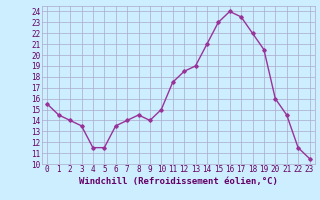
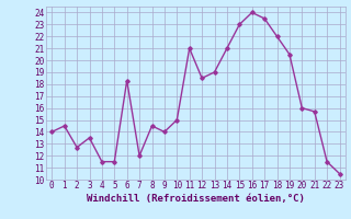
0: 15.5 -> 14.0
2: 14.0 -> 12.7
6: 13.5 -> 18.3
7: 14.0 -> 12.0
11: 17.5 -> 21.0
21: 14.5 -> 15.7
